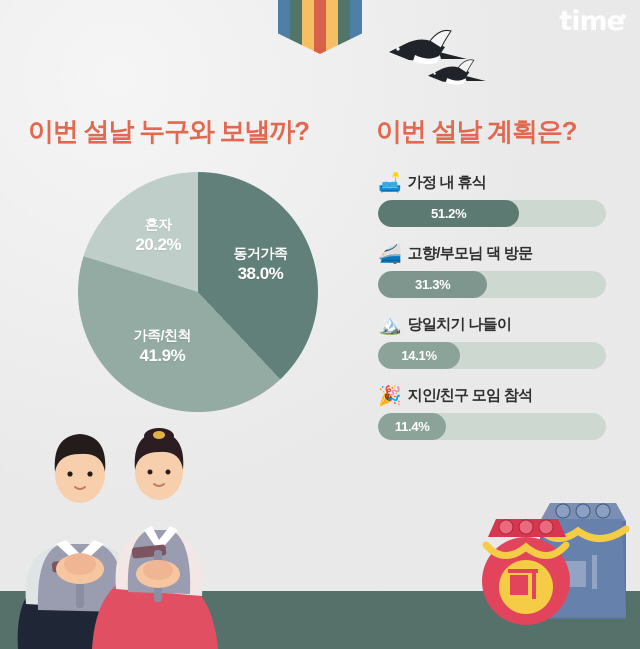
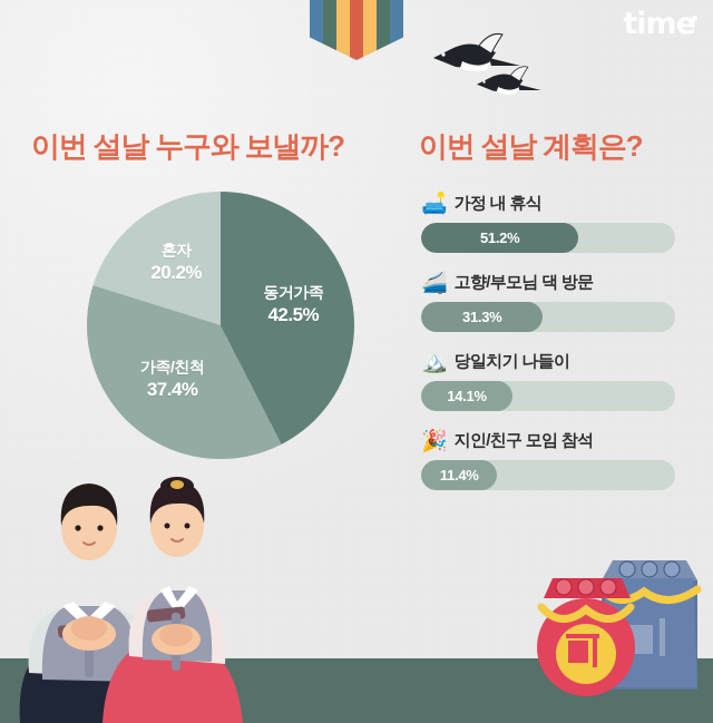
이번 설날 누구와 보낼까?/동거가족: 38.0% -> 42.5%
이번 설날 누구와 보낼까?/가족/친척: 41.9% -> 37.4%
